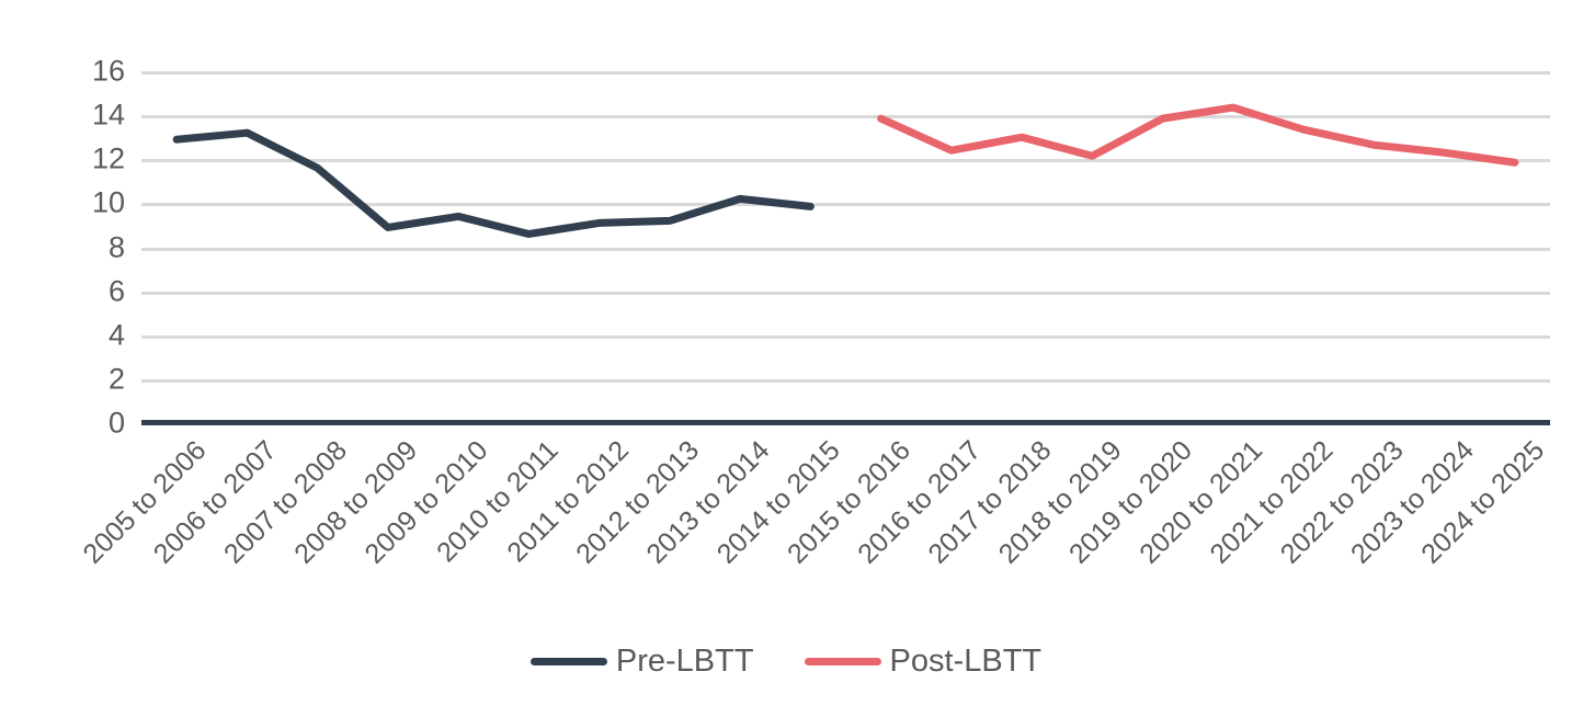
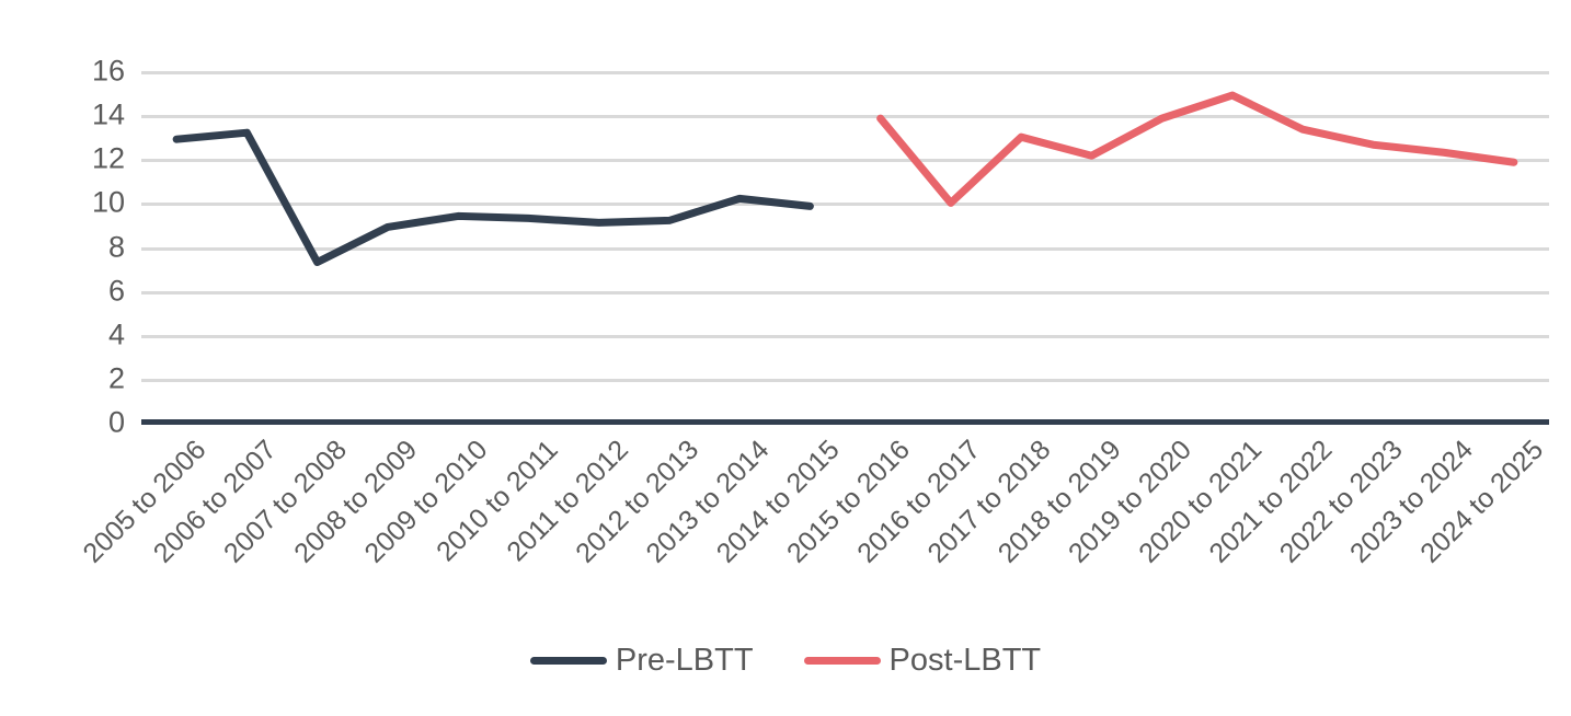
Pre-LBTT/2007 to 2008: 11.6 -> 7.3
Pre-LBTT/2010 to 2011: 8.6 -> 9.3
Post-LBTT/2016 to 2017: 12.4 -> 10.0
Post-LBTT/2020 to 2021: 14.3 -> 14.9
